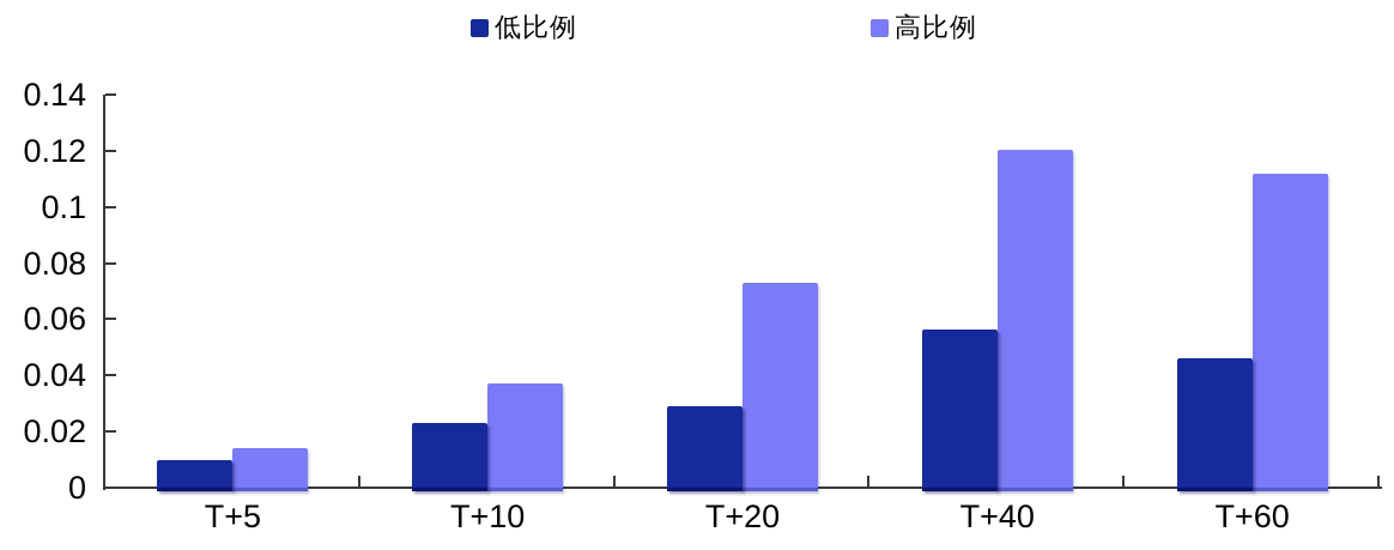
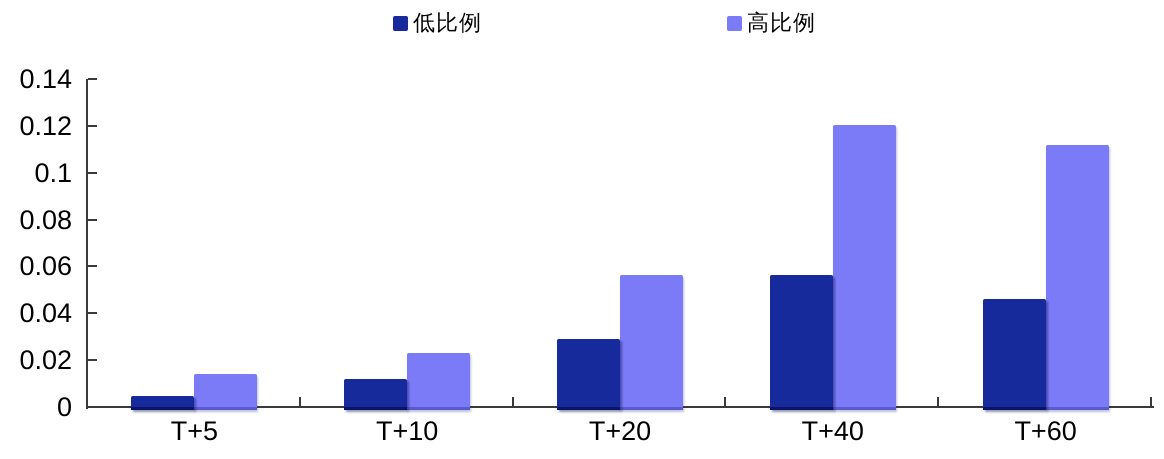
低比例/T+5: 0.010 -> 0.004
低比例/T+10: 0.023 -> 0.012
高比例/T+10: 0.037 -> 0.023
高比例/T+20: 0.073 -> 0.057
